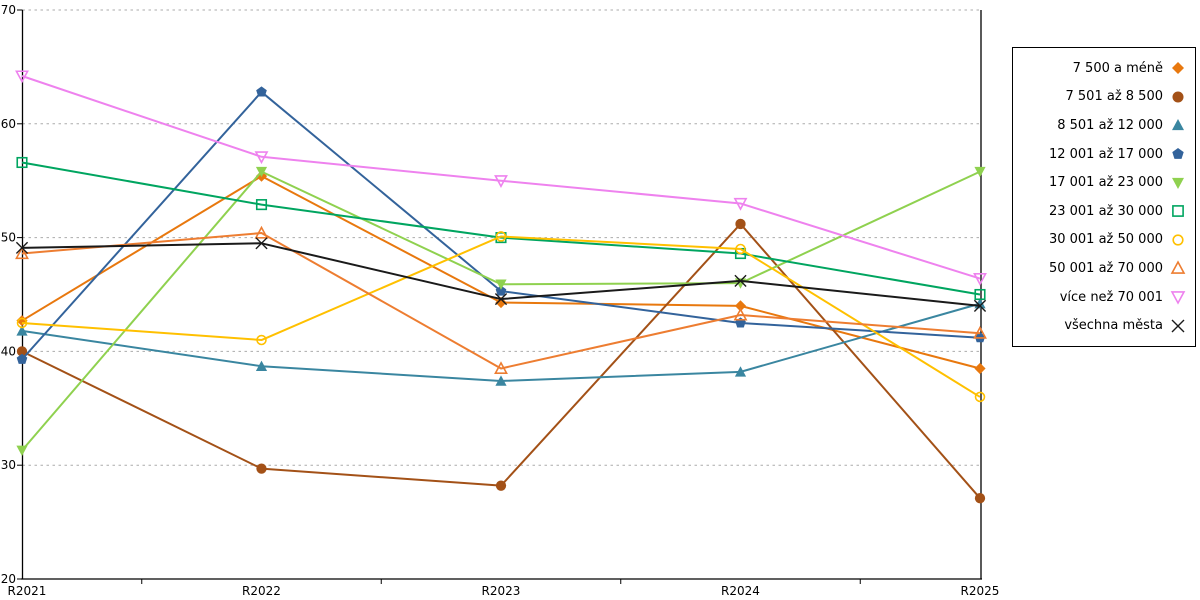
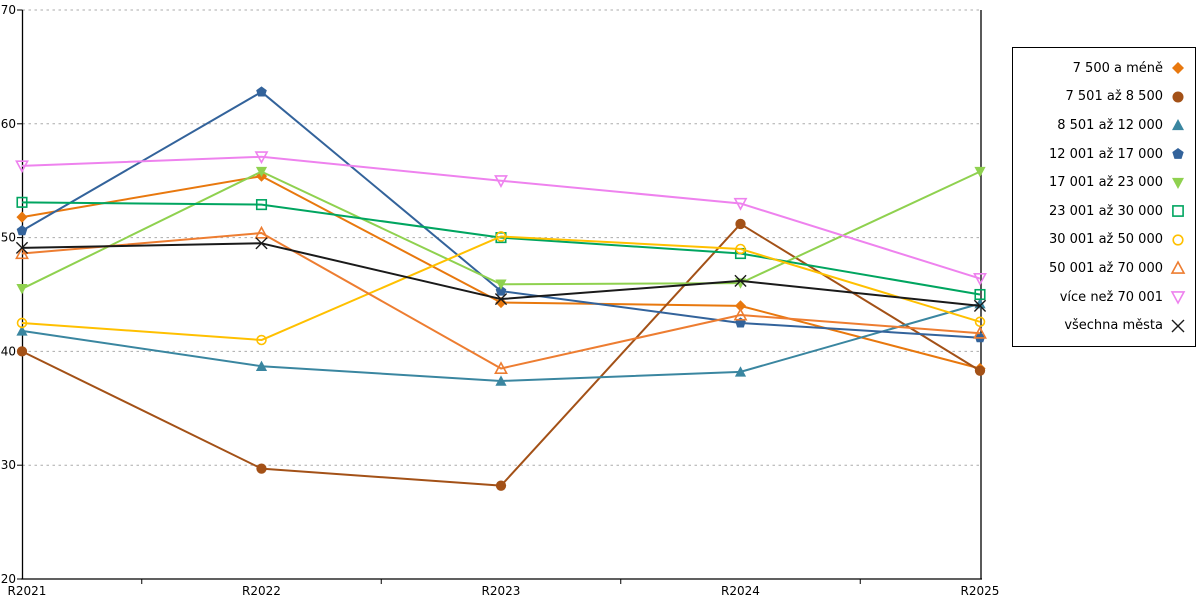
7 500 a méně/R2021: 42.7 -> 51.8
12 001 až 17 000/R2021: 39.3 -> 50.6
17 001 až 23 000/R2021: 31.3 -> 45.5
23 001 až 30 000/R2021: 56.6 -> 53.1
více než 70 001/R2021: 64.2 -> 56.3
7 501 až 8 500/R2025: 27.1 -> 38.3
30 001 až 50 000/R2025: 36.0 -> 42.6
